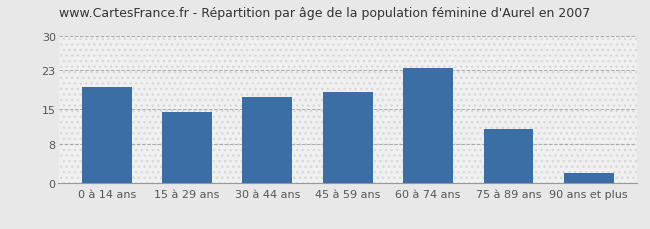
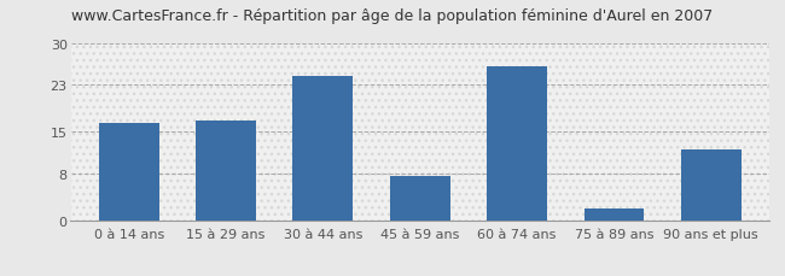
0 à 14 ans: 19.5 -> 16.5
15 à 29 ans: 14.5 -> 17.0
30 à 44 ans: 17.5 -> 24.5
45 à 59 ans: 18.5 -> 7.5
60 à 74 ans: 23.5 -> 26.0
75 à 89 ans: 11.0 -> 2.0
90 ans et plus: 2.0 -> 12.0
